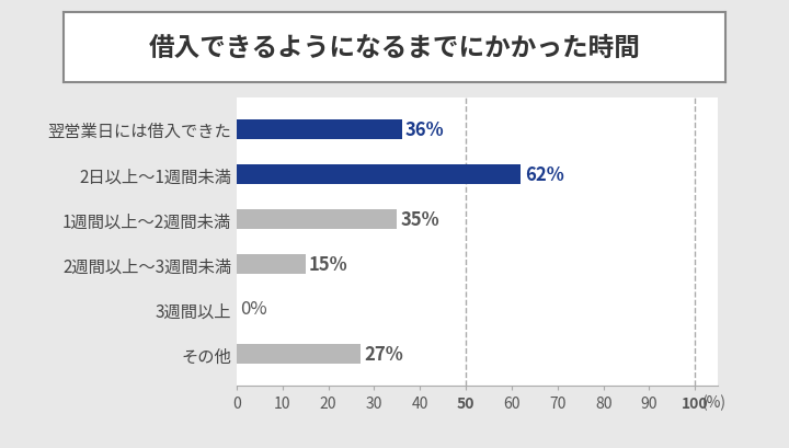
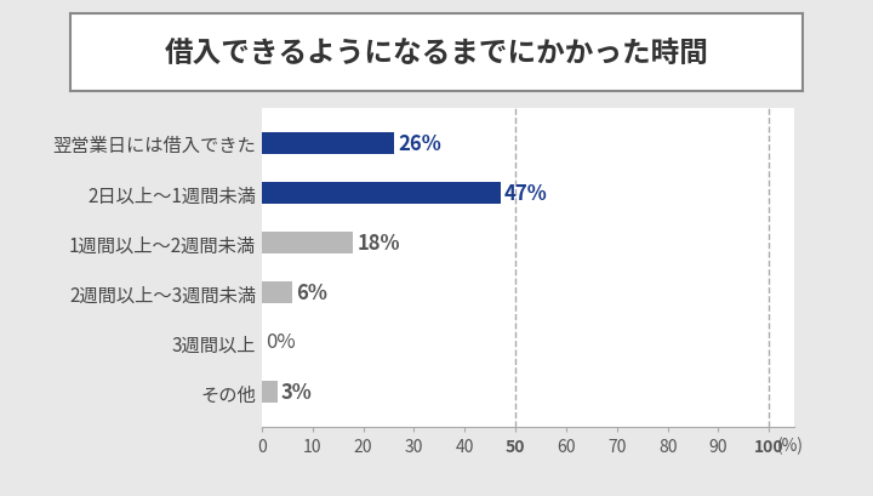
翌営業日には借入できた: 36% -> 26%
2日以上～1週間未満: 62% -> 47%
1週間以上～2週間未満: 35% -> 18%
2週間以上～3週間未満: 15% -> 6%
その他: 27% -> 3%
